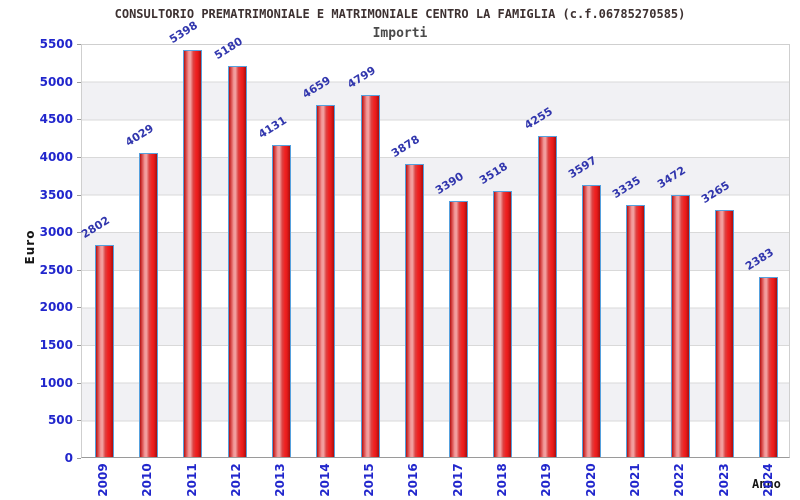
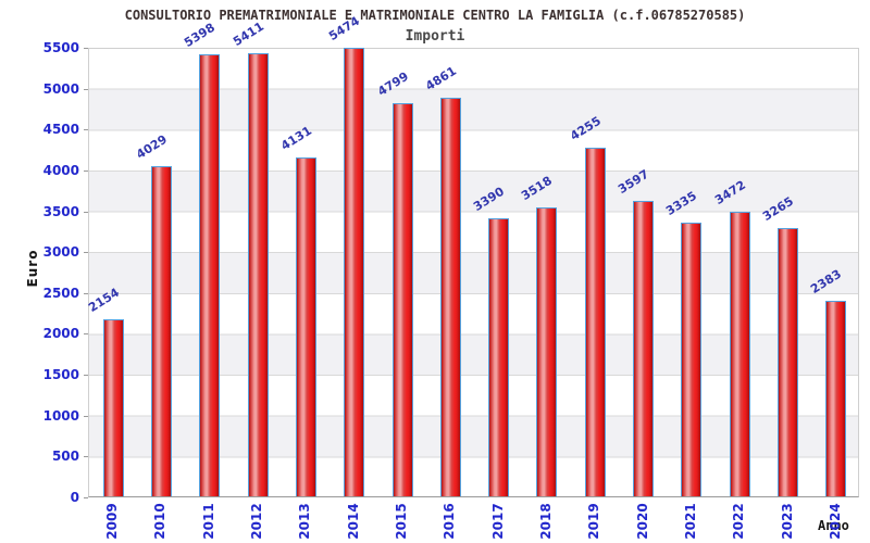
2009: 2802 -> 2154
2012: 5180 -> 5411
2014: 4659 -> 5474
2016: 3878 -> 4861
